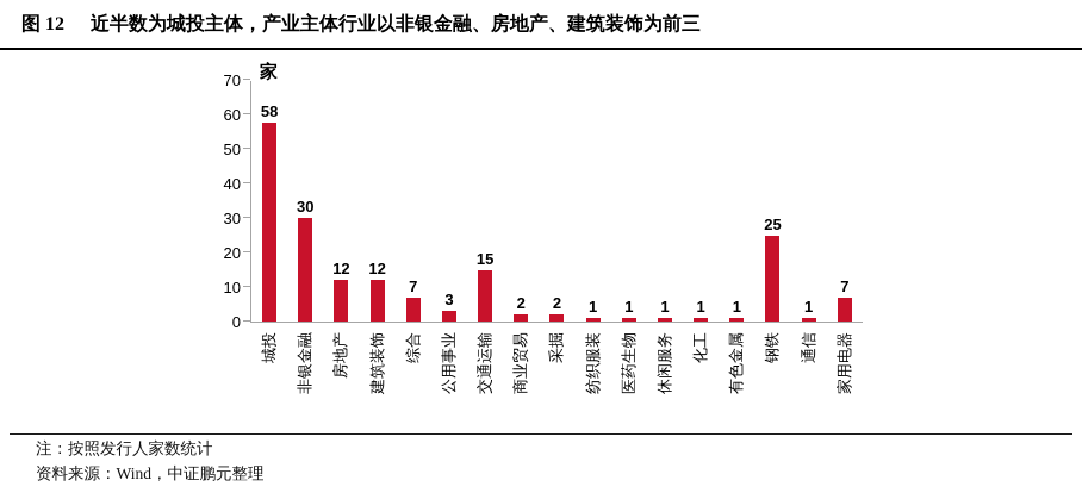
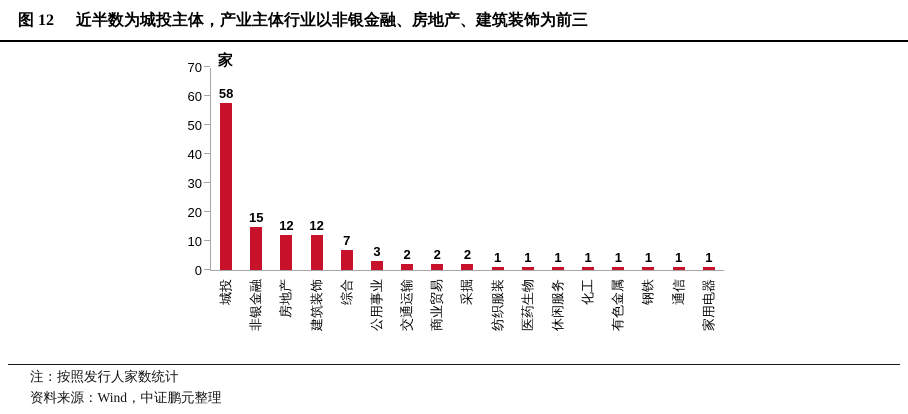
非银金融: 30 -> 15
交通运输: 15 -> 2
钢铁: 25 -> 1
家用电器: 7 -> 1
